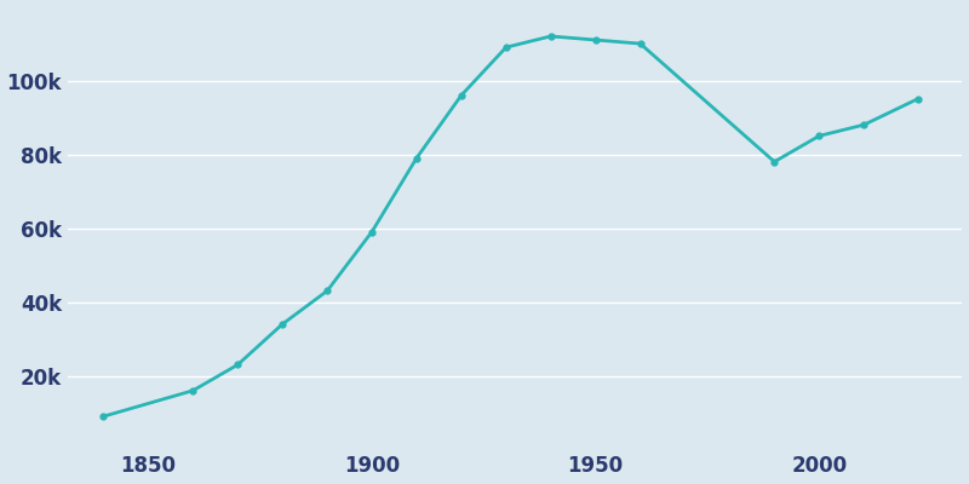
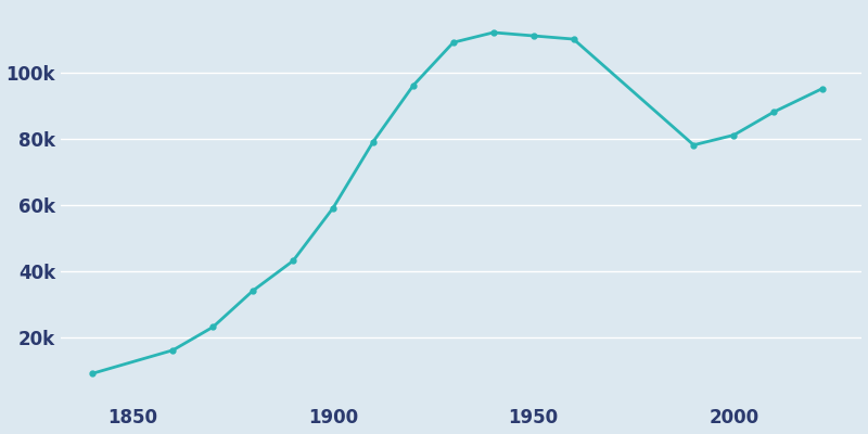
2000: 85k -> 81k
